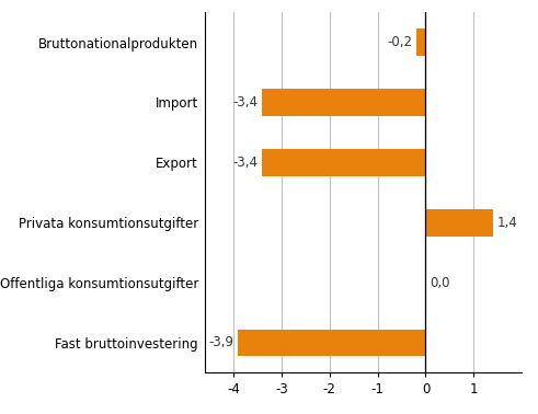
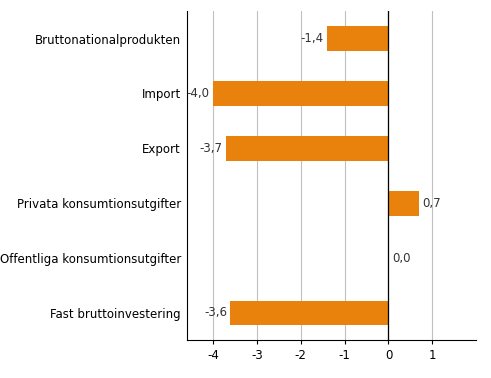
Bruttonationalprodukten: -0,2 -> -1,4
Import: -3,4 -> -4,0
Export: -3,4 -> -3,7
Privata konsumtionsutgifter: 1,4 -> 0,7
Fast bruttoinvestering: -3,9 -> -3,6
